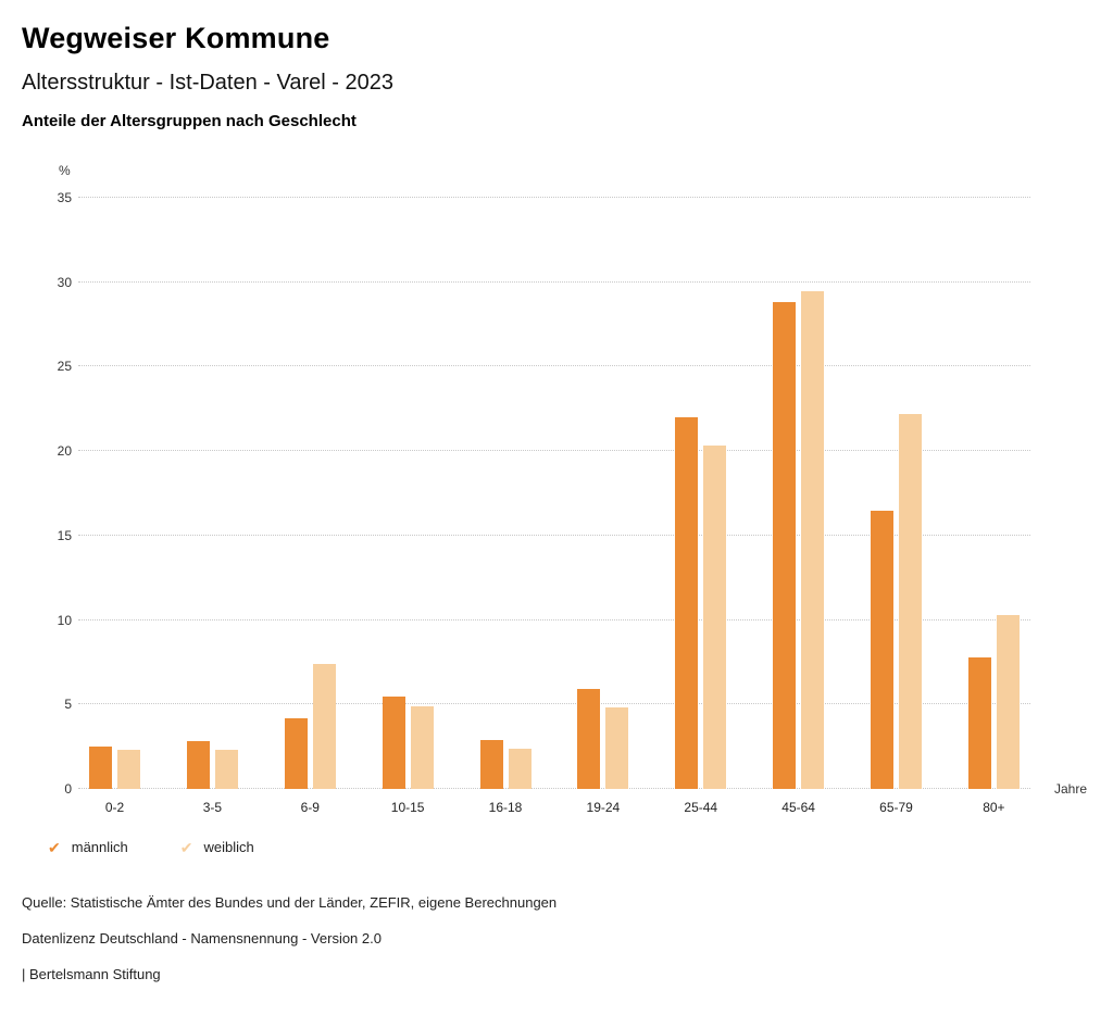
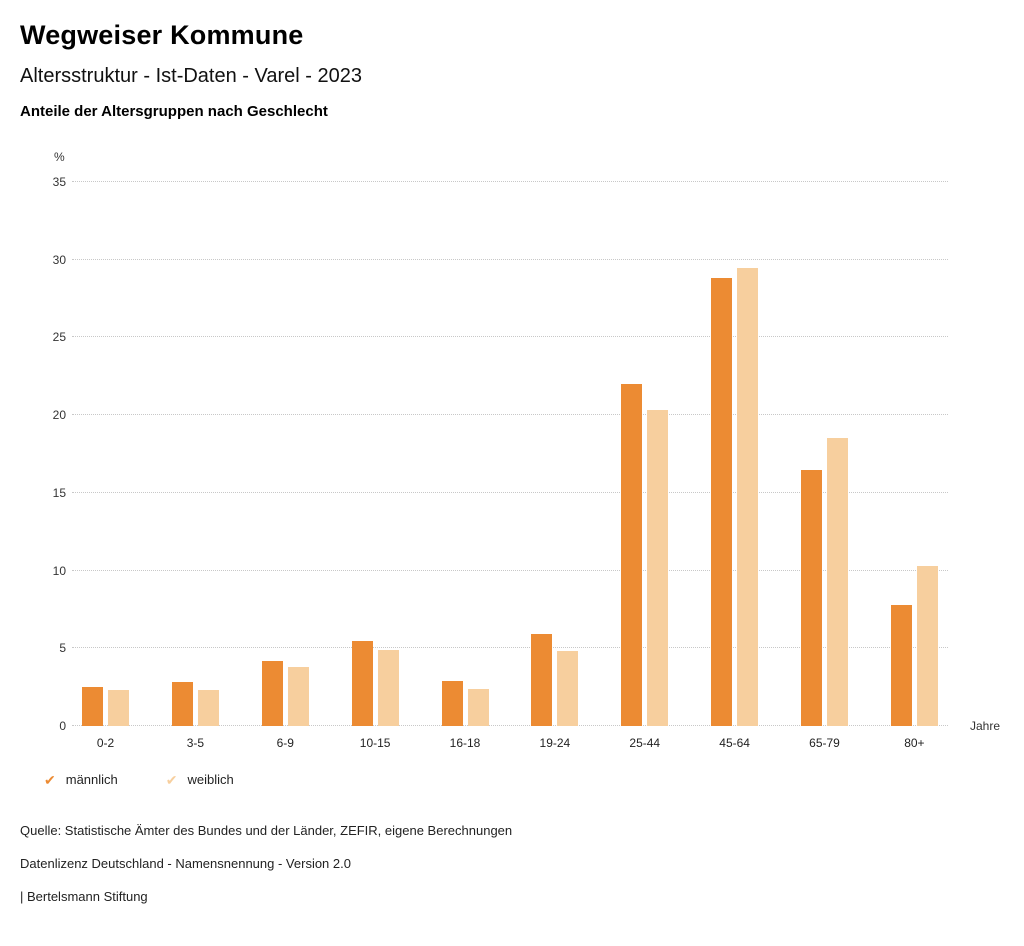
weiblich/6-9: 7.4 -> 3.8
weiblich/65-79: 22.2 -> 18.5
